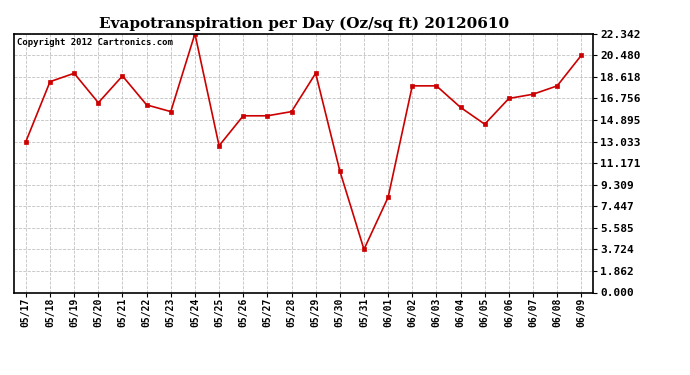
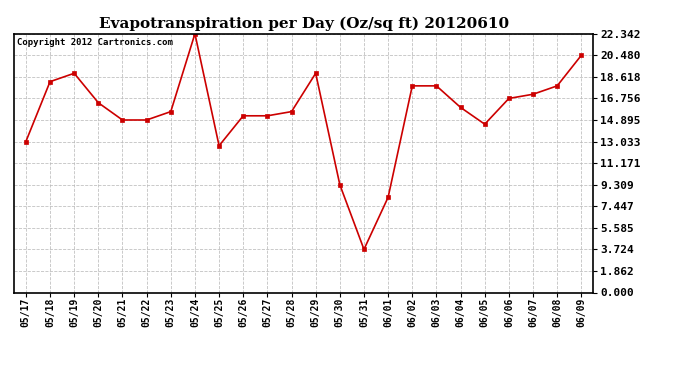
05/21: 18.7 -> 14.9
05/22: 16.2 -> 14.9
05/30: 10.5 -> 9.3
